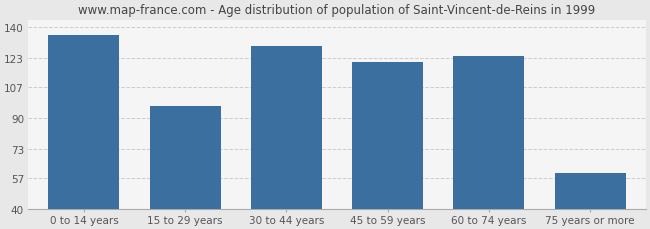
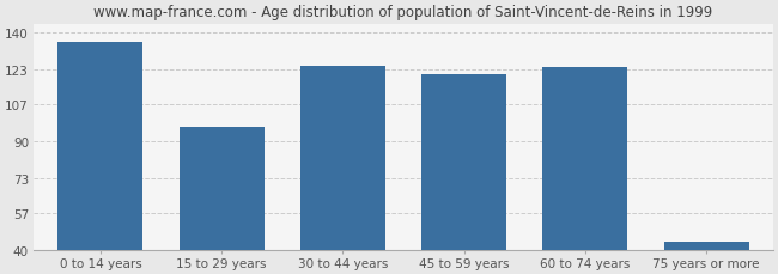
30 to 44 years: 130 -> 125
75 years or more: 60 -> 44
